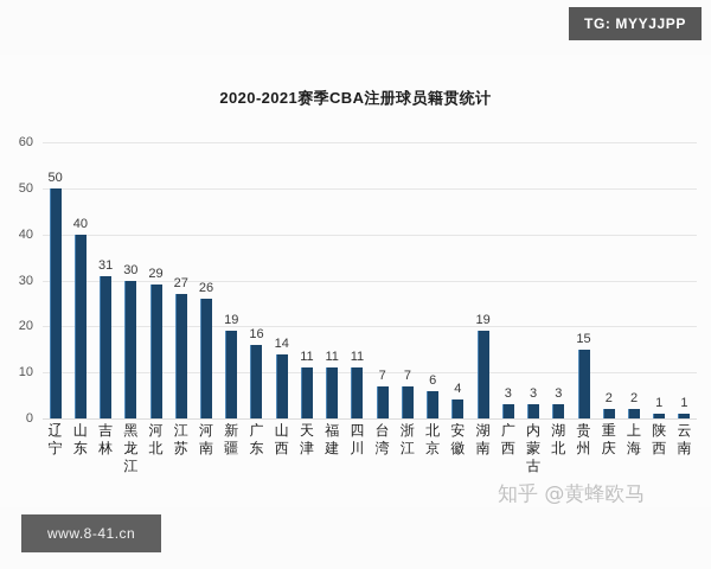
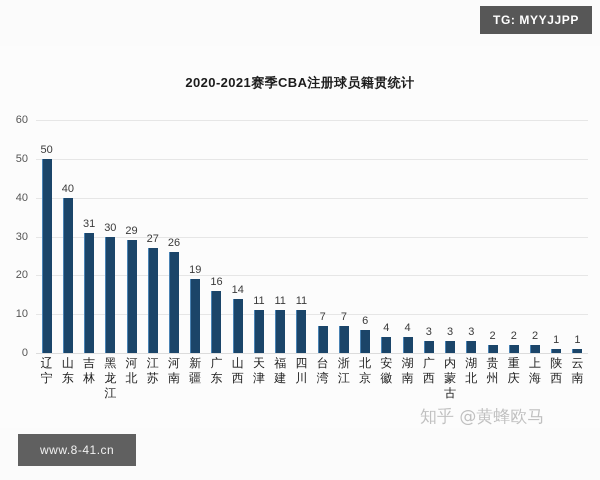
湖南: 19 -> 4
贵州: 15 -> 2
